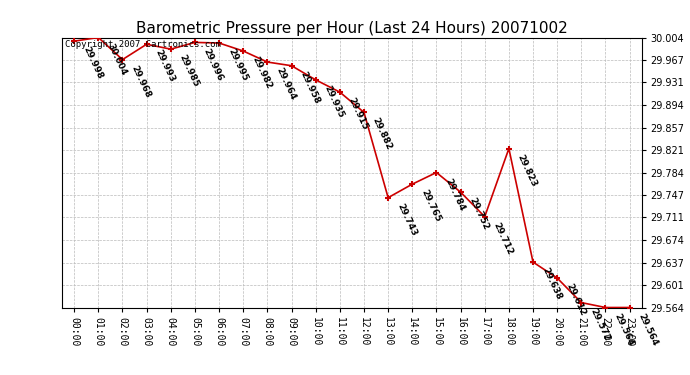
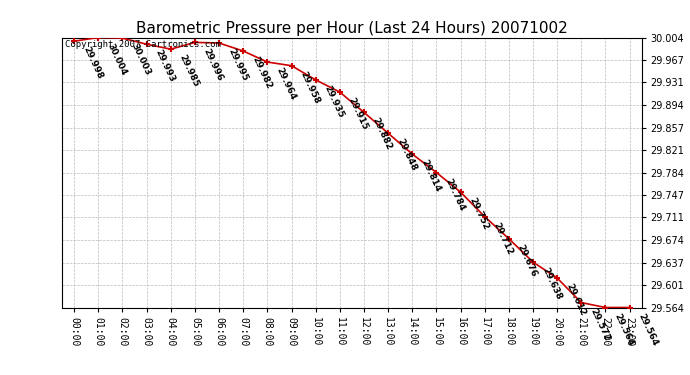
02:00: 29.968 -> 30.003
13:00: 29.743 -> 29.848
14:00: 29.765 -> 29.814
18:00: 29.823 -> 29.676
